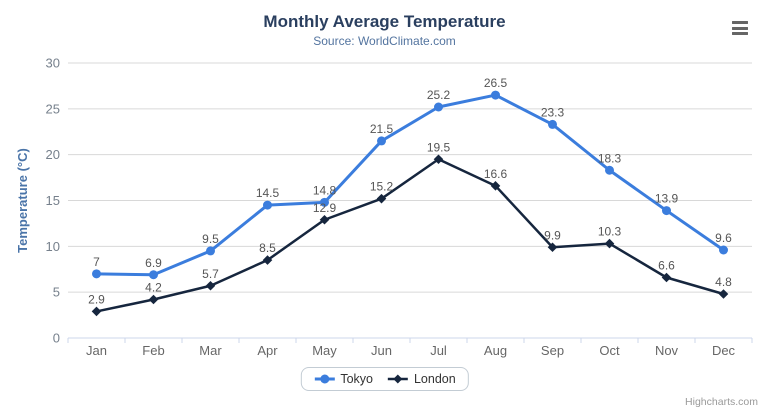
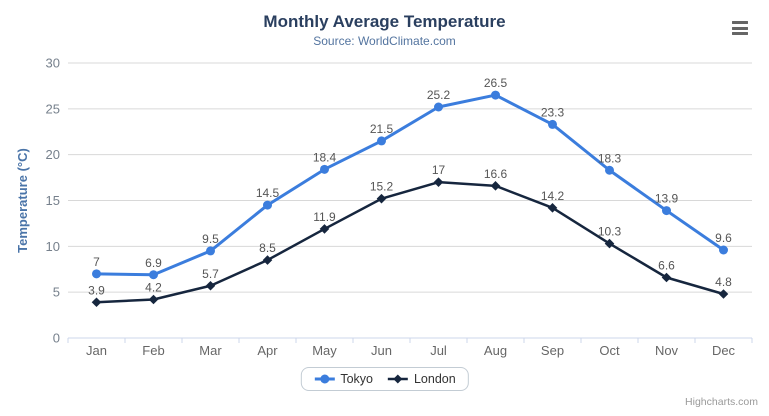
London/Jan: 2.9 -> 3.9
Tokyo/May: 14.8 -> 18.4
London/May: 12.9 -> 11.9
London/Jul: 19.5 -> 17
London/Sep: 9.9 -> 14.2
